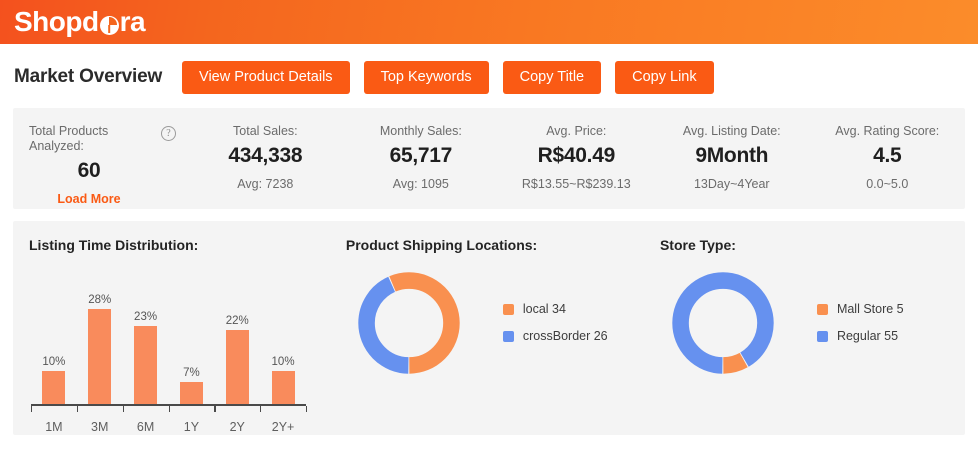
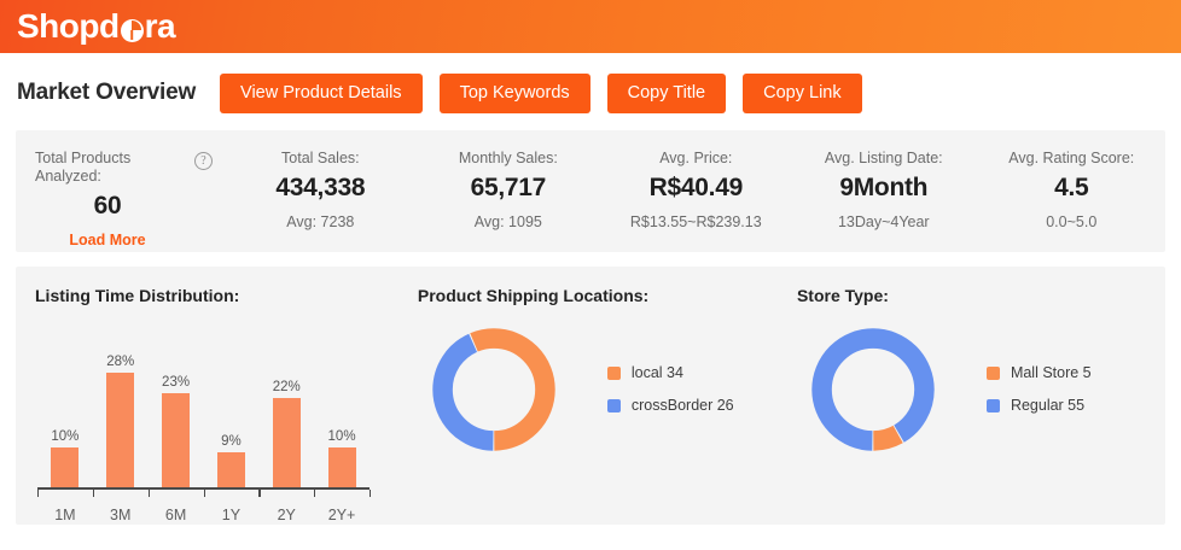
Listing Time Distribution:/1Y: 7% -> 9%
